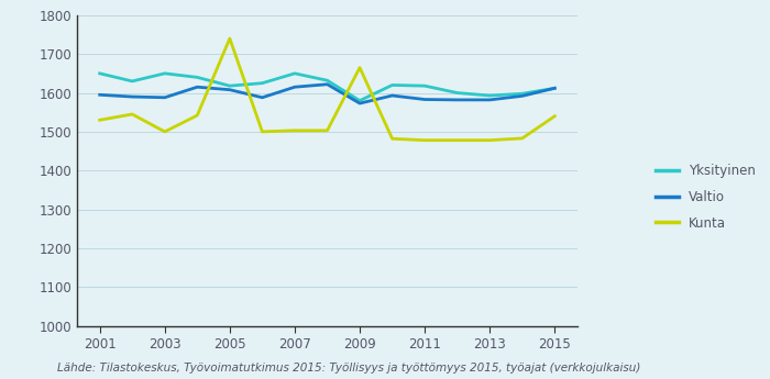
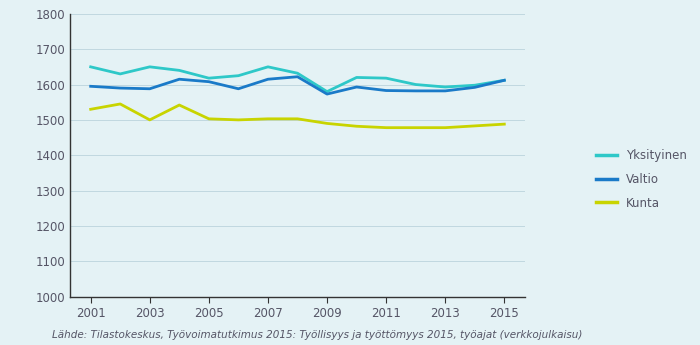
Kunta/2005: 1740 -> 1503
Kunta/2009: 1665 -> 1490
Kunta/2015: 1540 -> 1488
